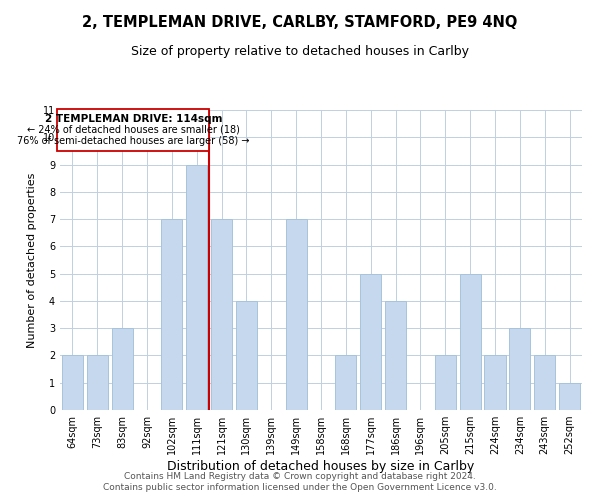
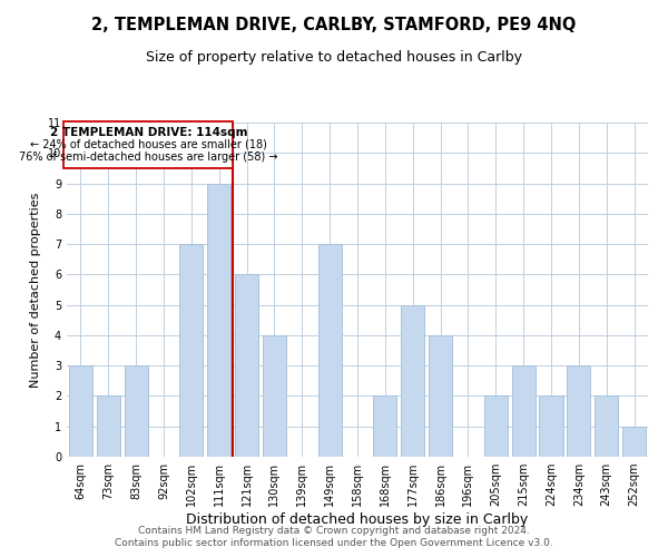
64sqm: 2 -> 3
121sqm: 7 -> 6
215sqm: 5 -> 3
